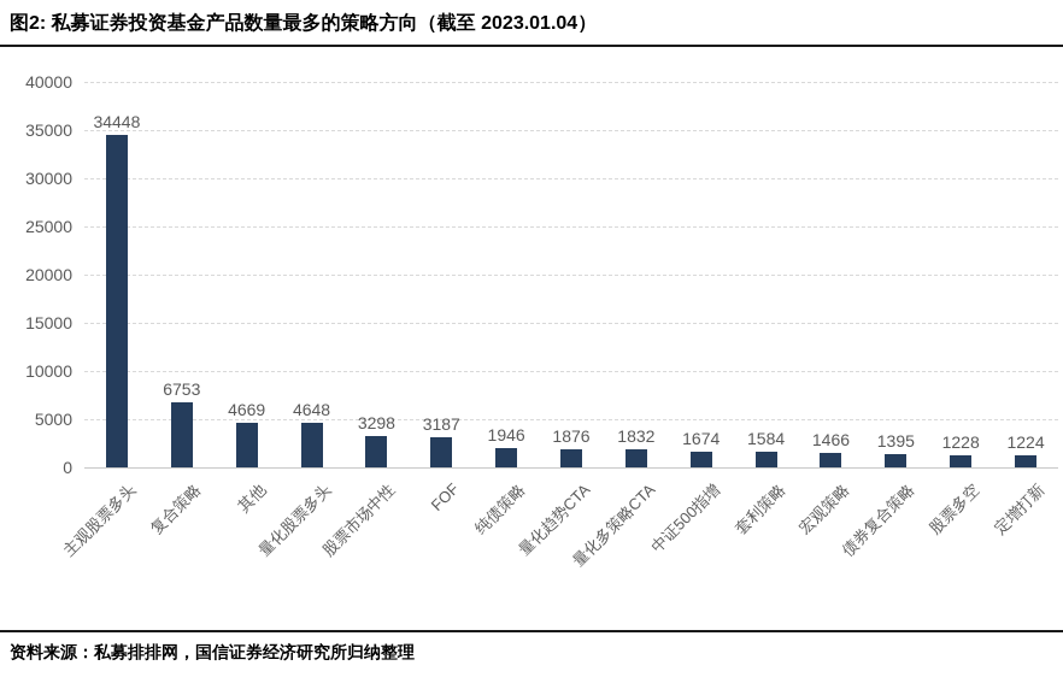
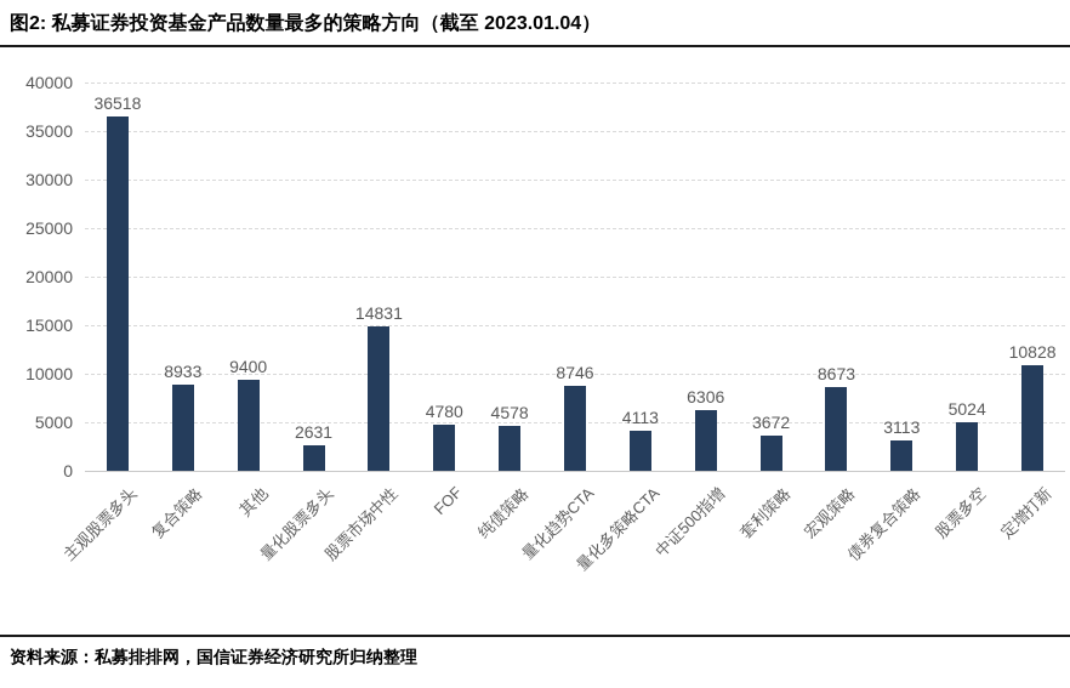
主观股票多头: 34448 -> 36518
复合策略: 6753 -> 8933
其他: 4669 -> 9400
量化股票多头: 4648 -> 2631
股票市场中性: 3298 -> 14831
FOF: 3187 -> 4780
纯债策略: 1946 -> 4578
量化趋势CTA: 1876 -> 8746
量化多策略CTA: 1832 -> 4113
中证500指增: 1674 -> 6306
套利策略: 1584 -> 3672
宏观策略: 1466 -> 8673
债券复合策略: 1395 -> 3113
股票多空: 1228 -> 5024
定增打新: 1224 -> 10828
